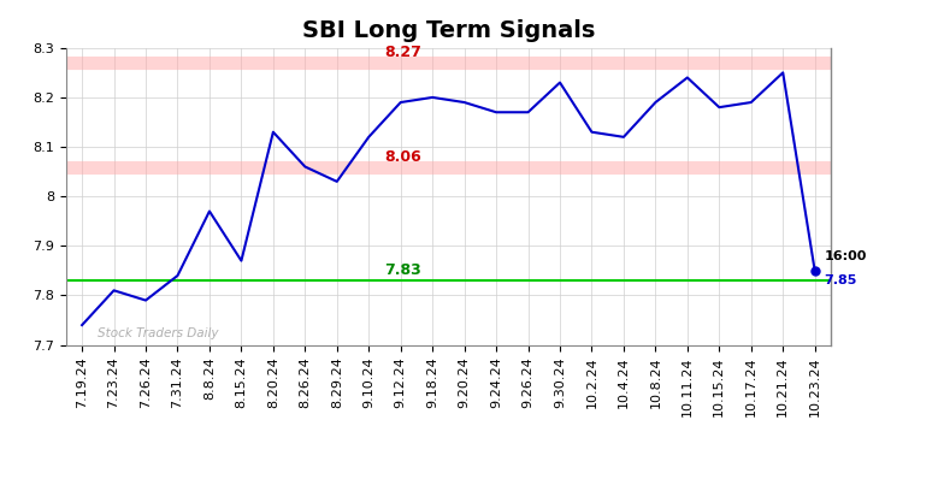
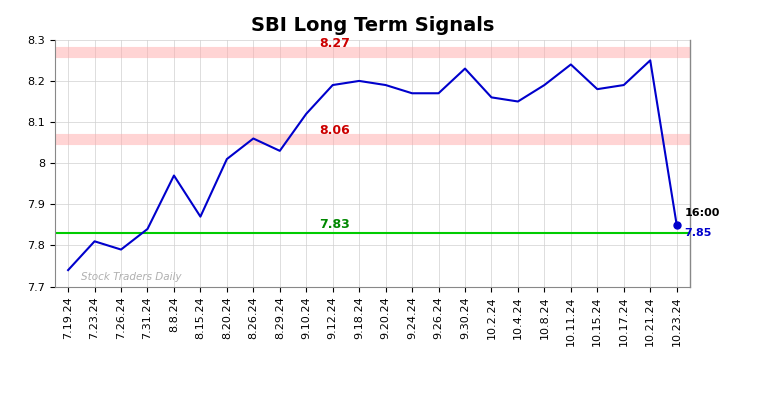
8.20.24: 8.13 -> 8.01
10.2.24: 8.13 -> 8.16
10.4.24: 8.12 -> 8.15
